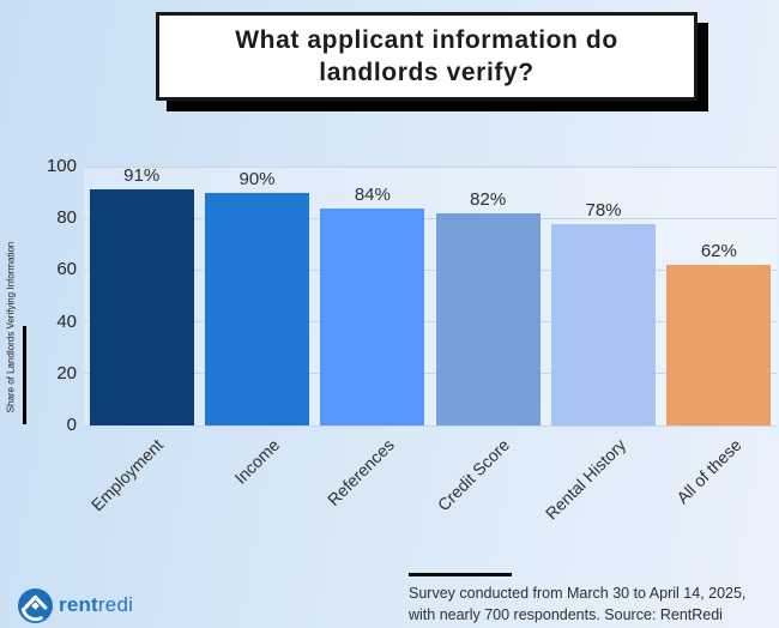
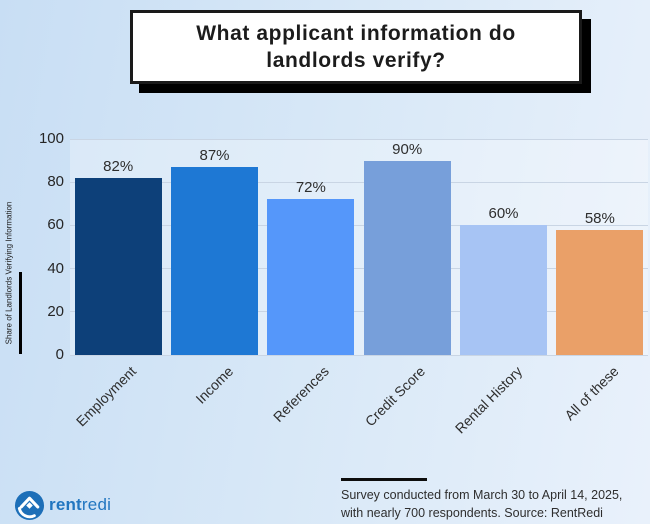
Employment: 91% -> 82%
Income: 90% -> 87%
References: 84% -> 72%
Credit Score: 82% -> 90%
Rental History: 78% -> 60%
All of these: 62% -> 58%
